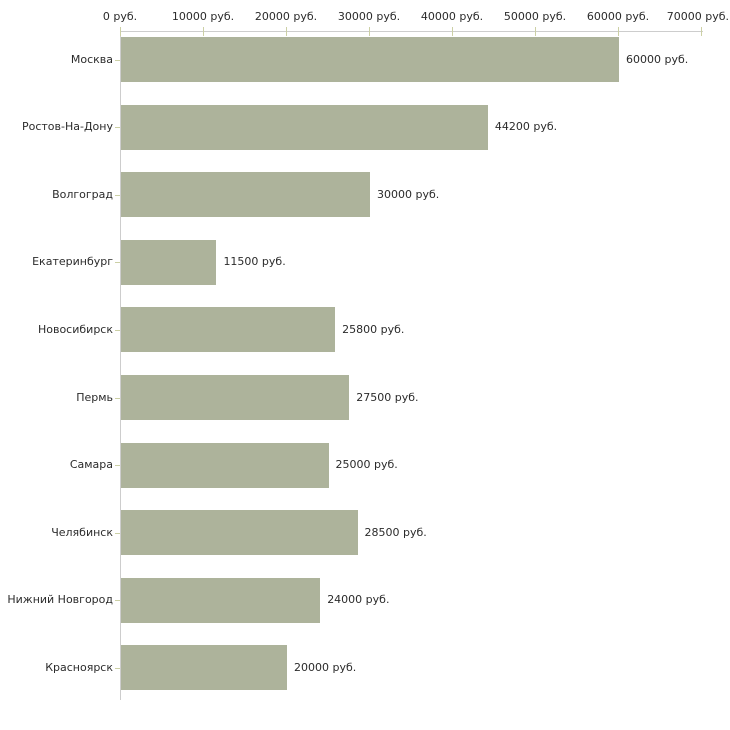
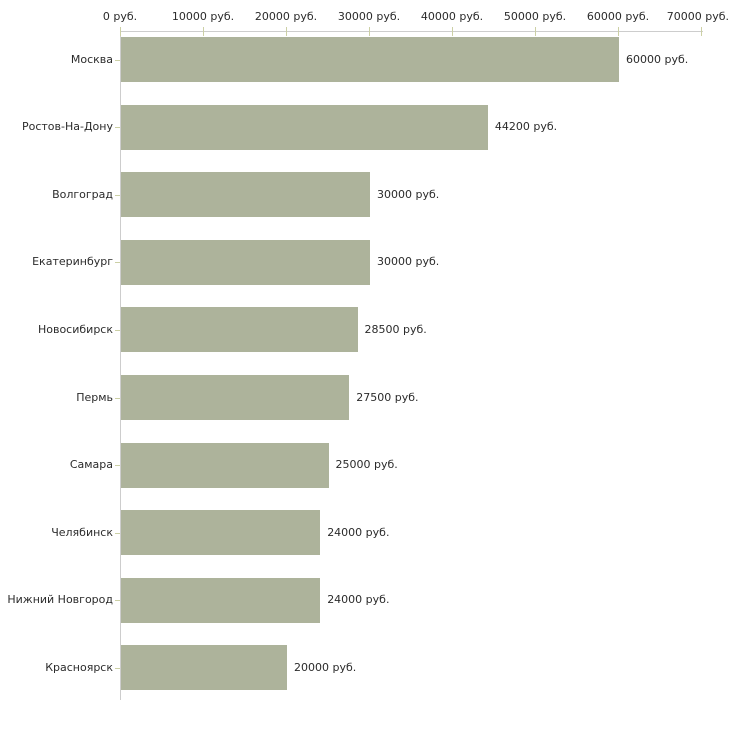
Екатеринбург: 11500 -> 30000
Новосибирск: 25800 -> 28500
Челябинск: 28500 -> 24000
